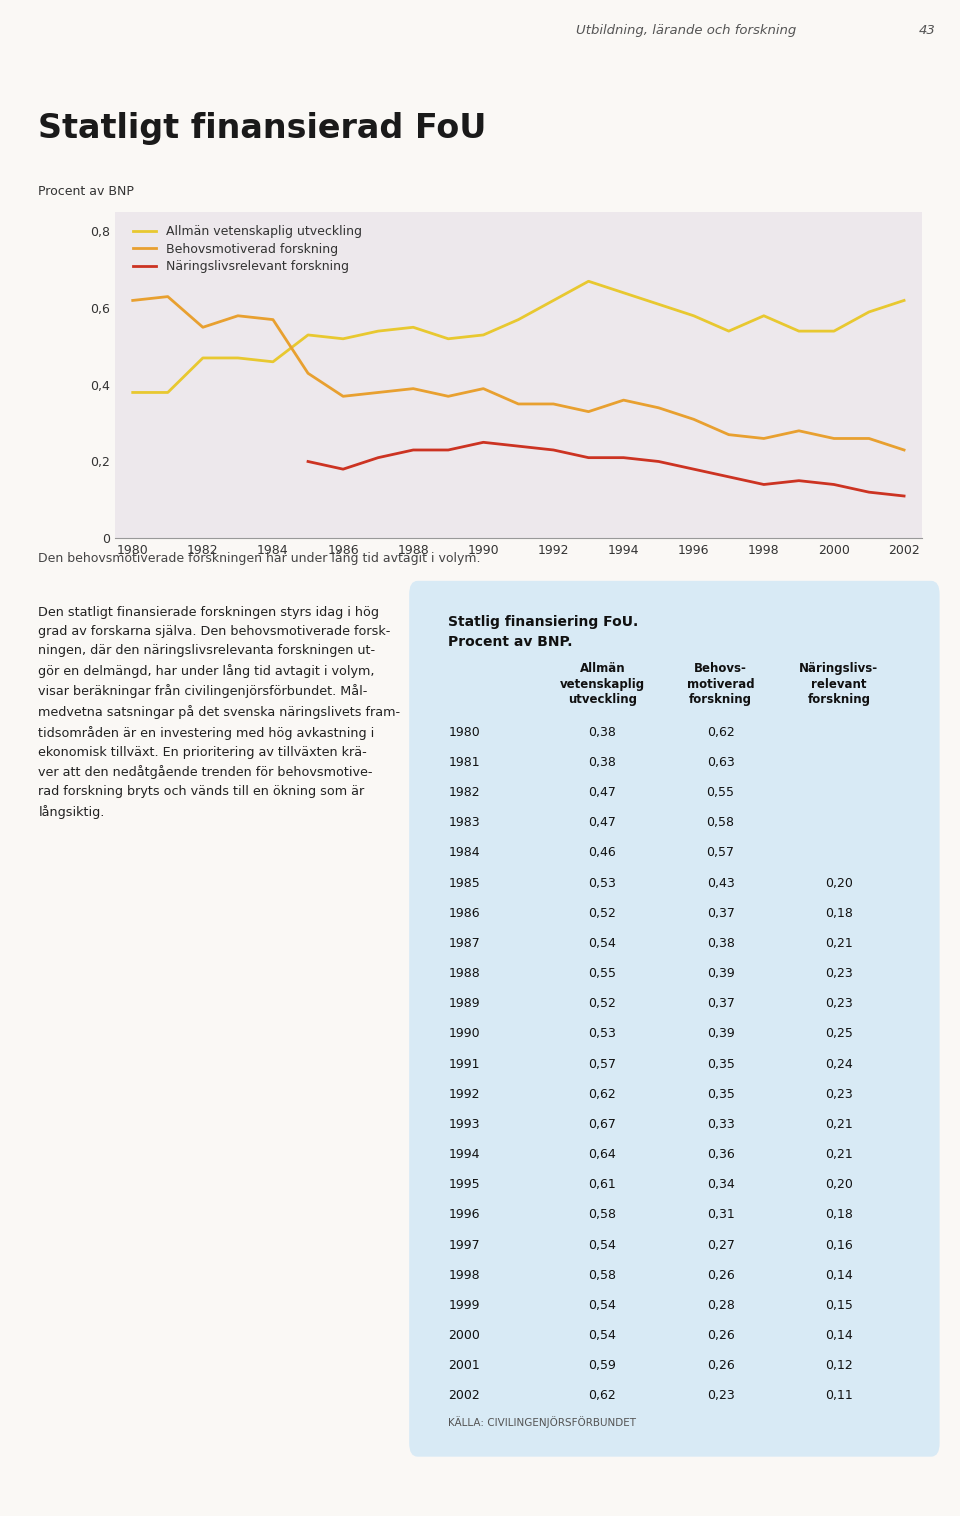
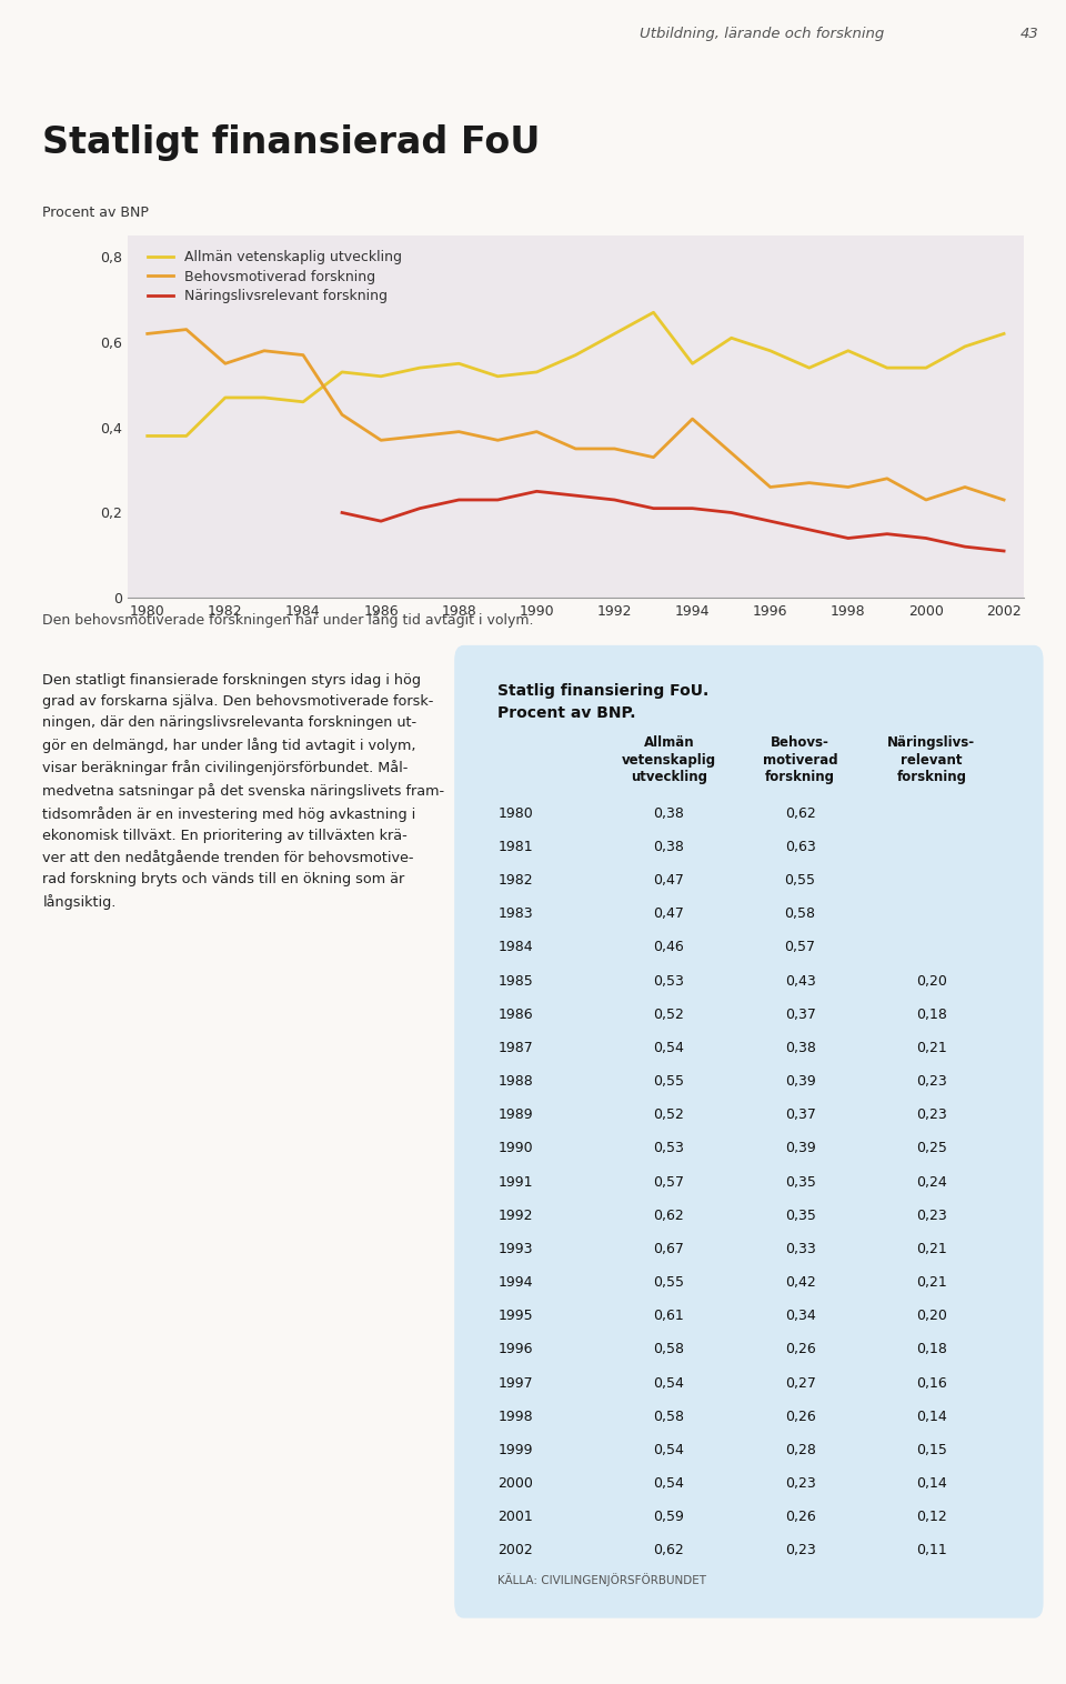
Allmän vetenskaplig utveckling/1994: 0,64 -> 0,55
Behovsmotiverad forskning/1994: 0,36 -> 0,42
Behovsmotiverad forskning/1996: 0,31 -> 0,26
Behovsmotiverad forskning/2000: 0,26 -> 0,23
